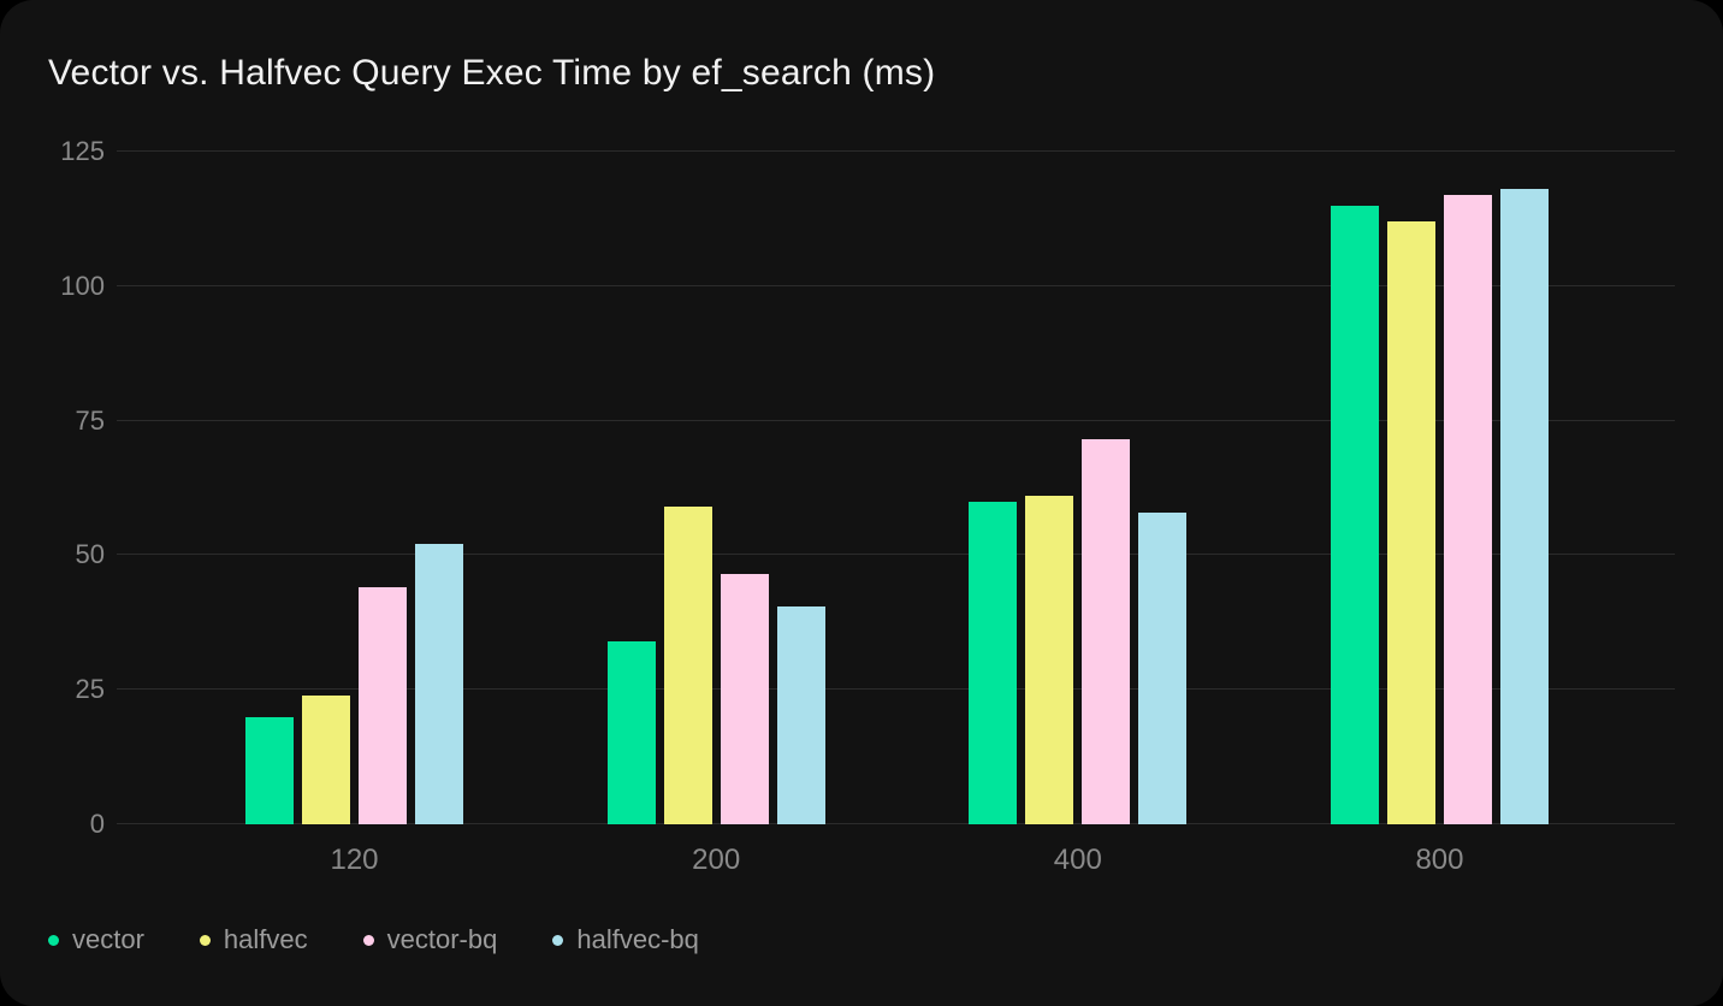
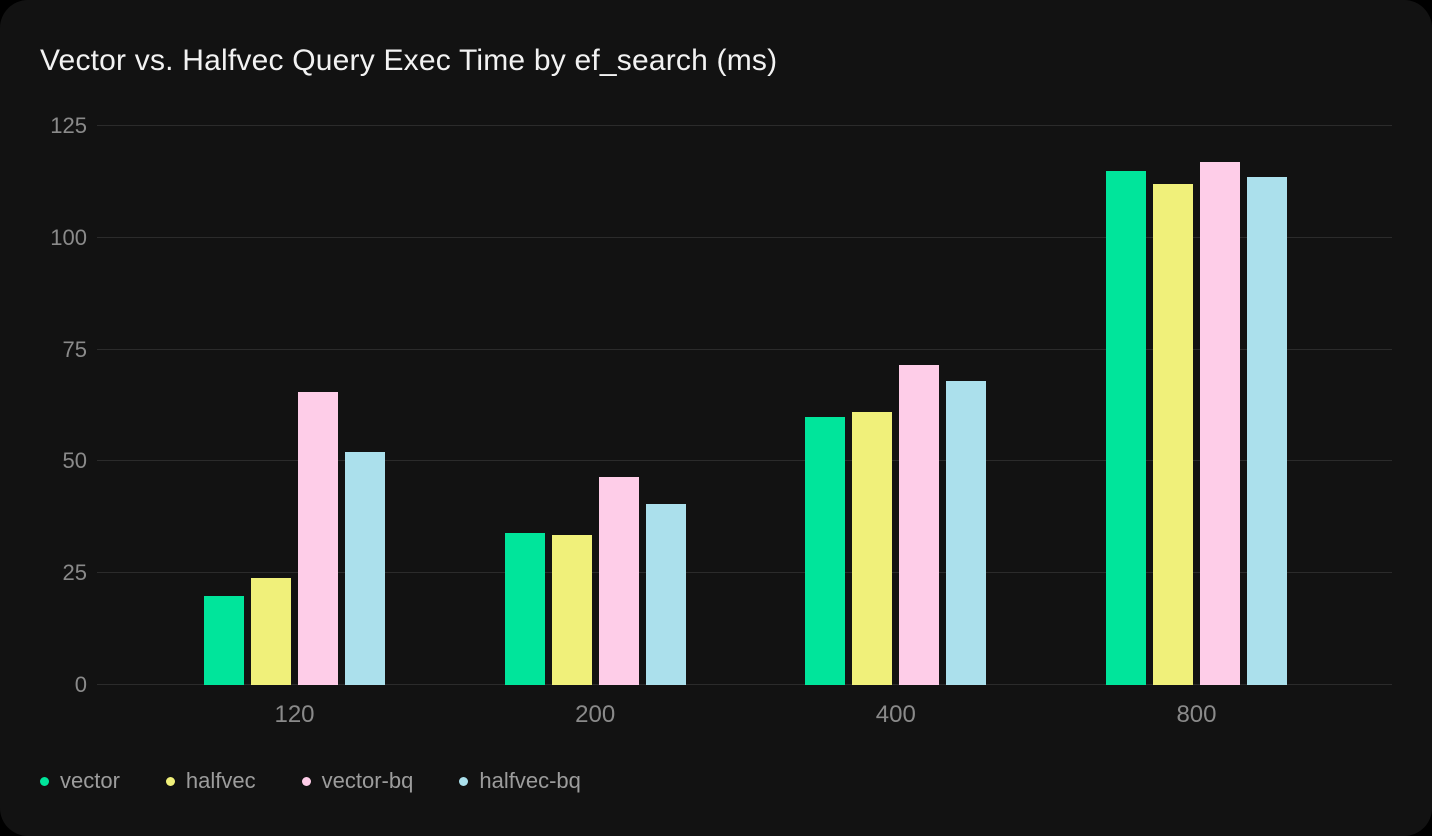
vector-bq/120: 44 -> 66
halfvec/200: 59 -> 34
halfvec-bq/400: 58 -> 68
halfvec-bq/800: 118 -> 114
